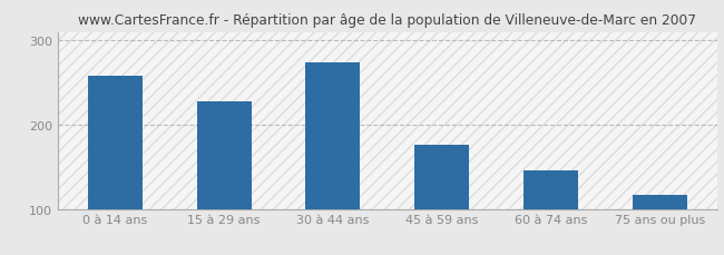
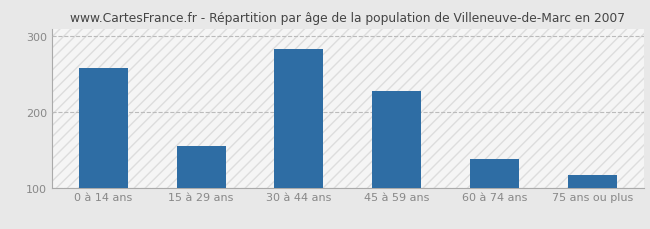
15 à 29 ans: 228 -> 155
30 à 44 ans: 274 -> 283
45 à 59 ans: 176 -> 228
60 à 74 ans: 146 -> 138
